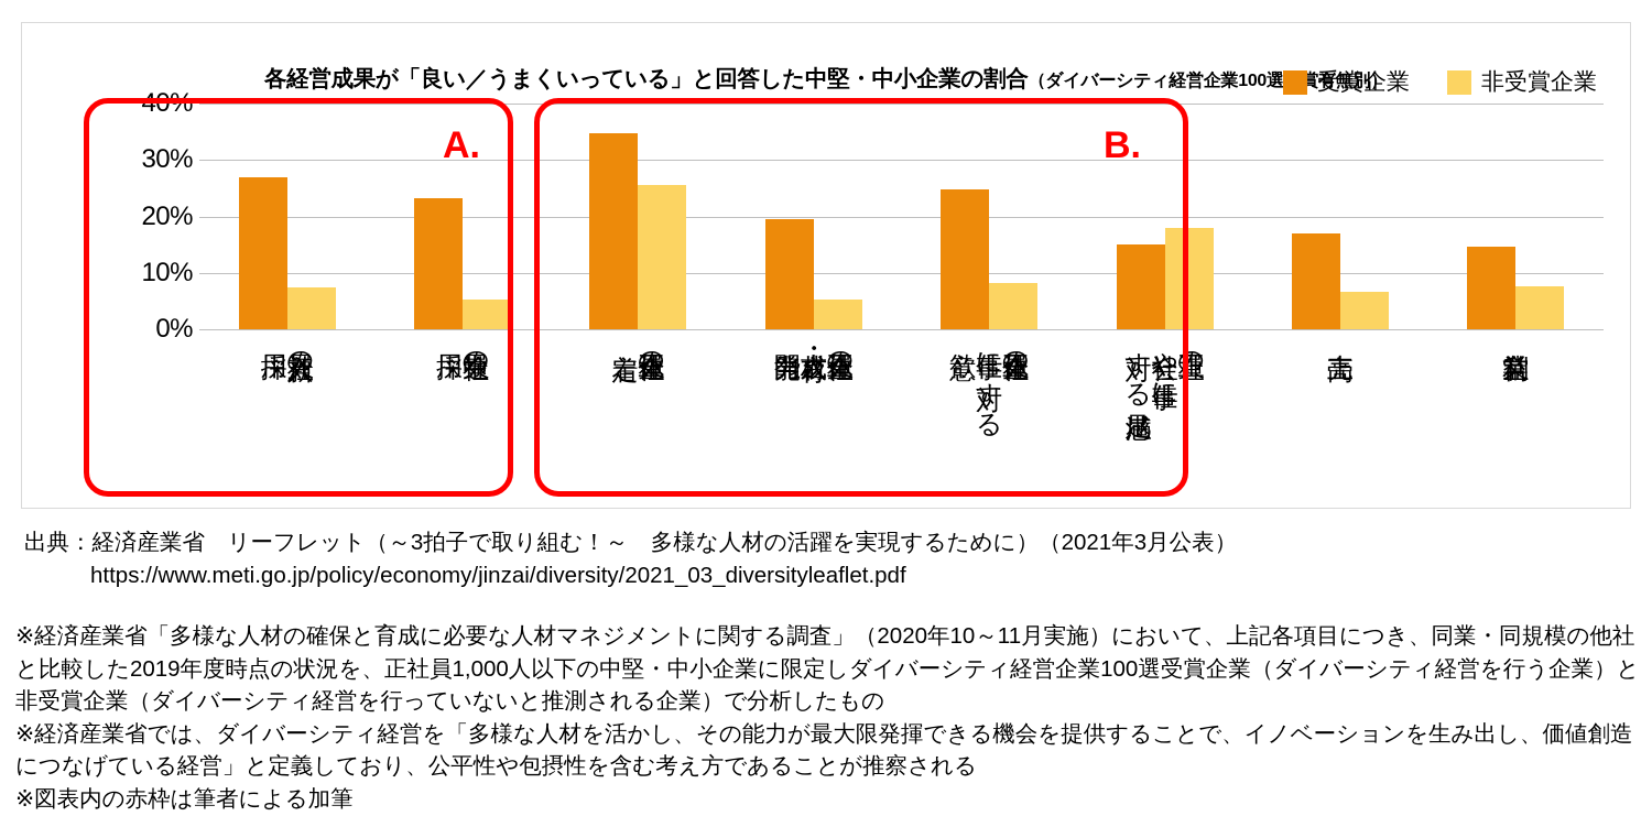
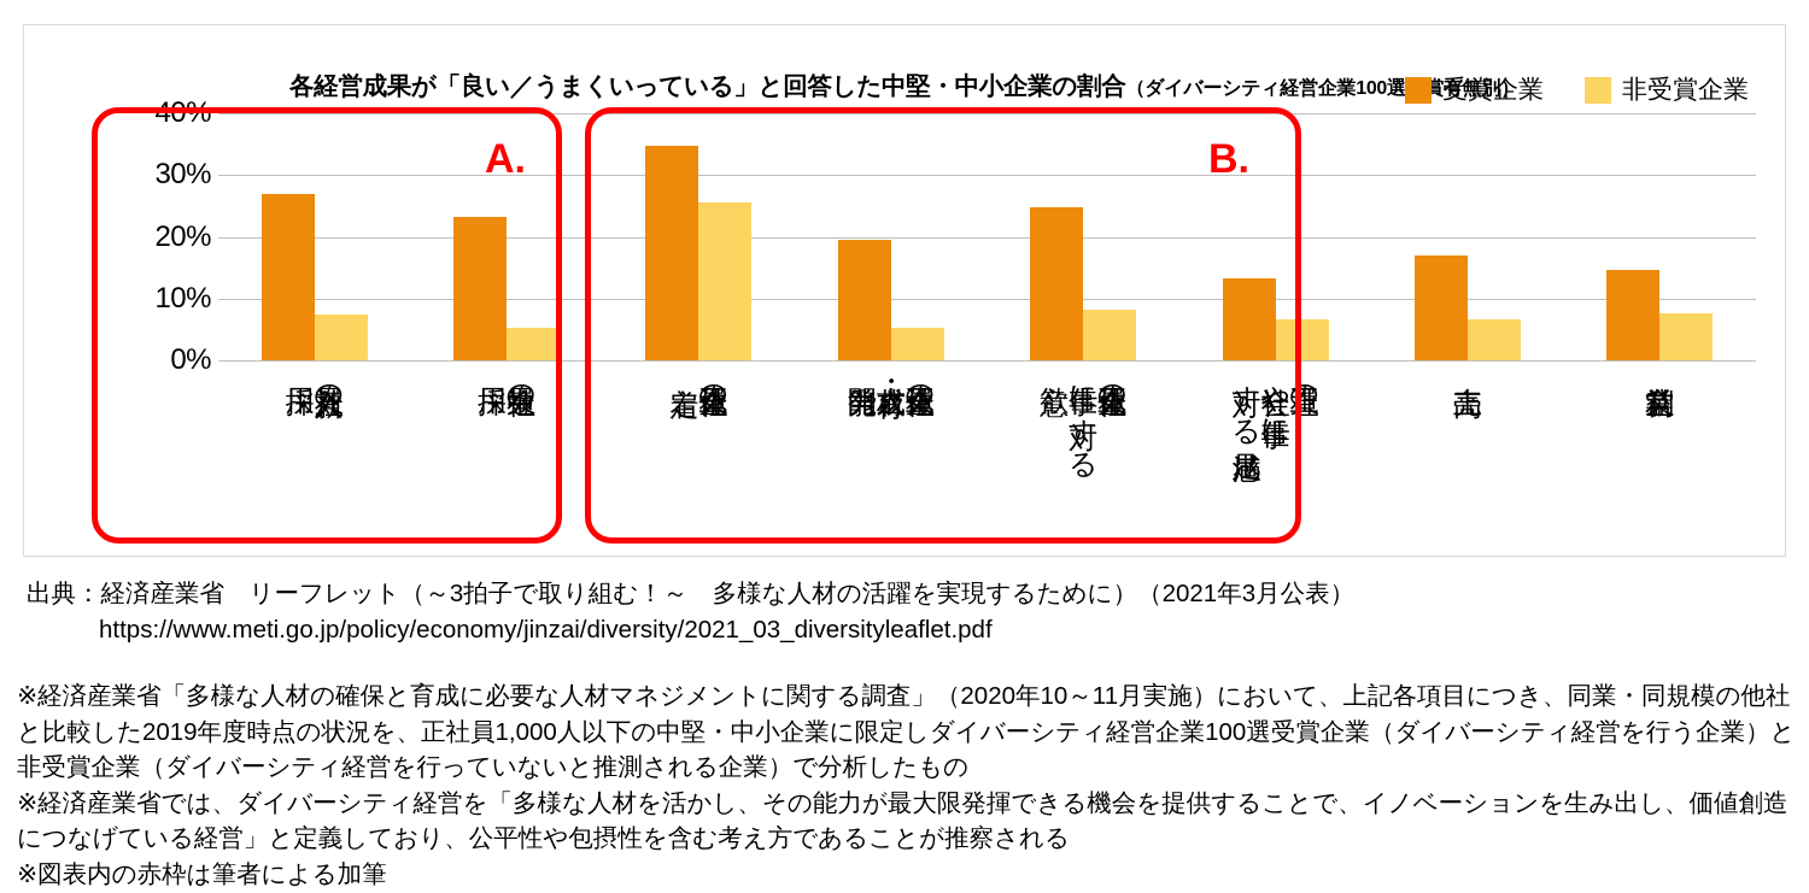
受賞企業/正社員の会社や仕事に対する満足感: 15% -> 13%
非受賞企業/正社員の会社や仕事に対する満足感: 18% -> 7%
